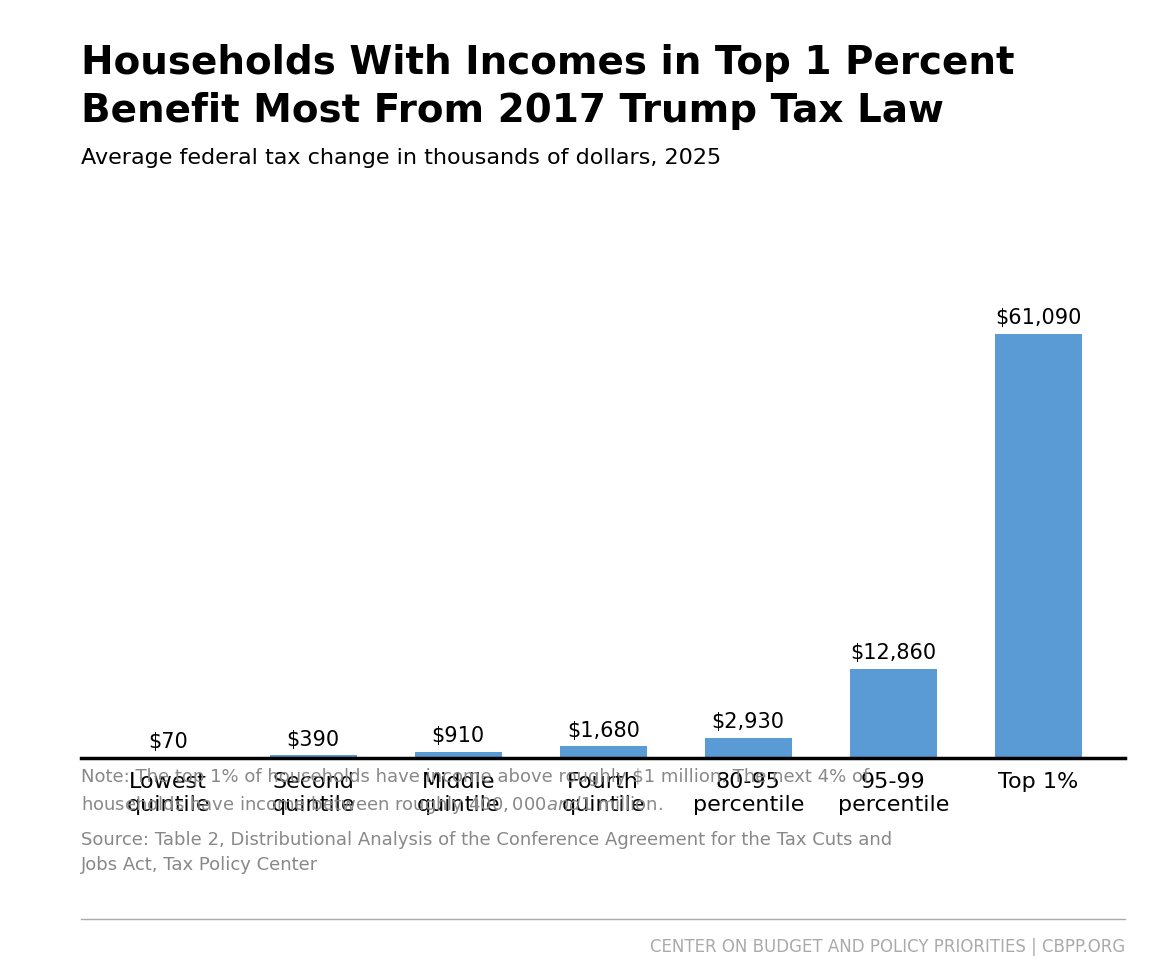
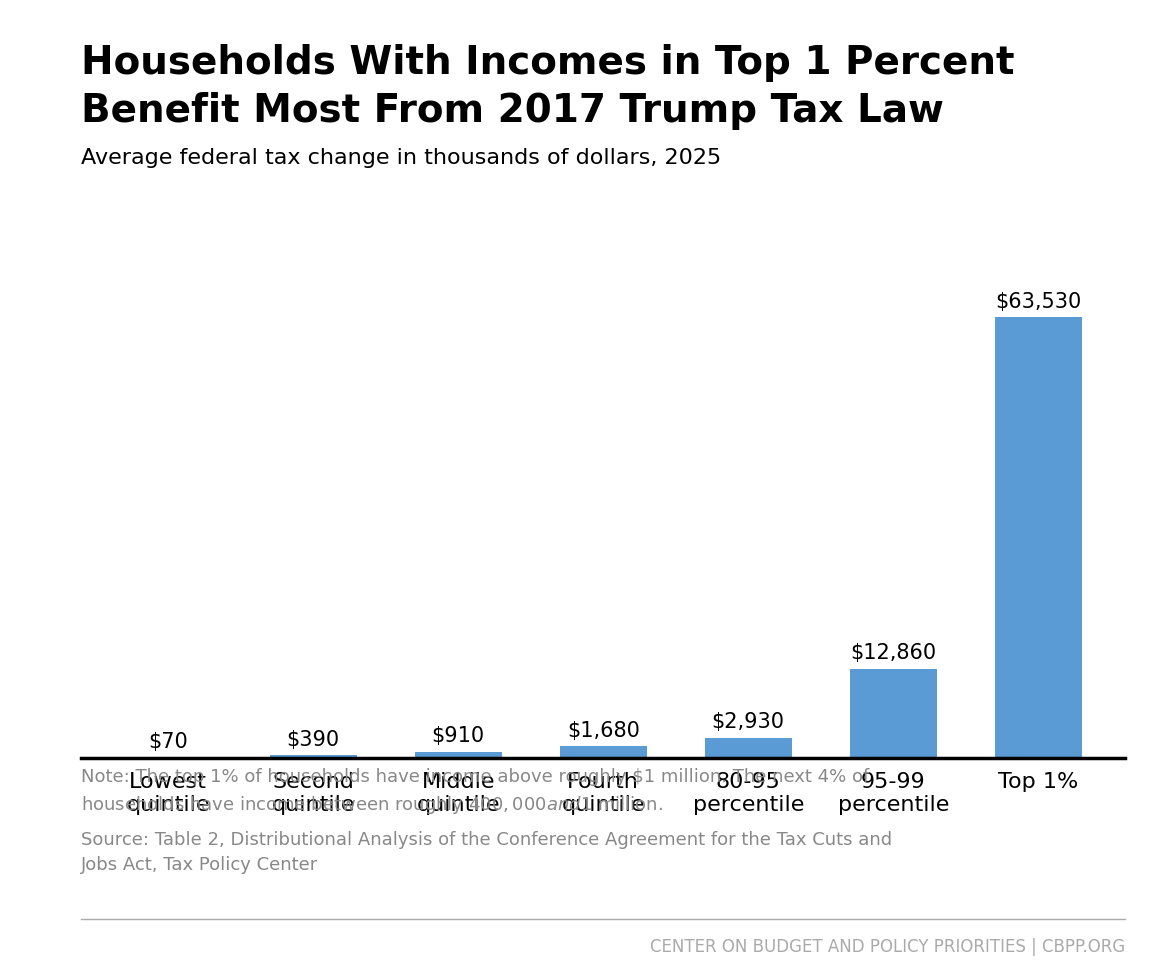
Top 1%: $61,090 -> $63,530
